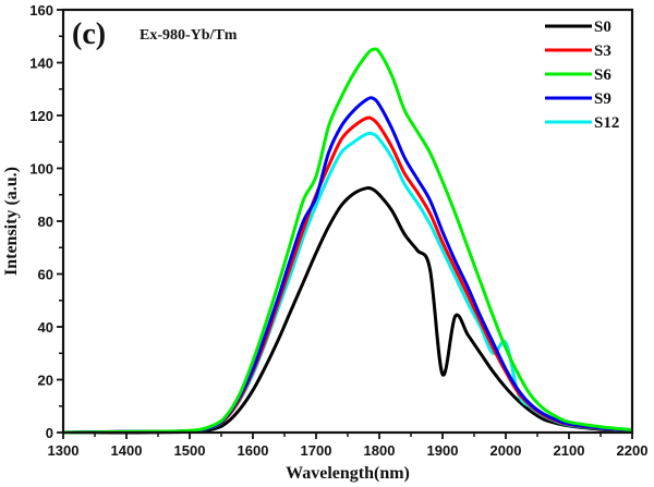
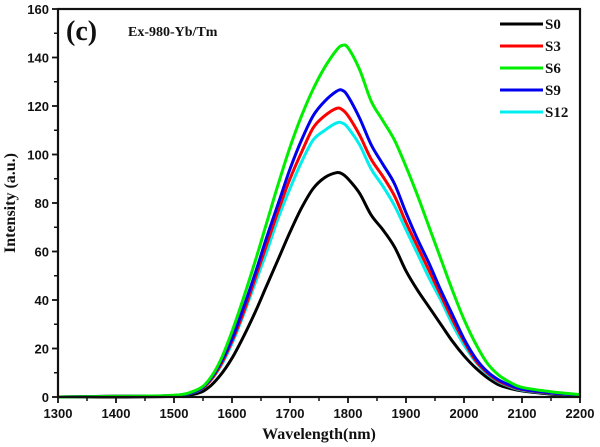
S6/1700: 97 -> 103
S9/1700: 89 -> 94
S0/1900: 22 -> 52
S12/2000: 34 -> 22
